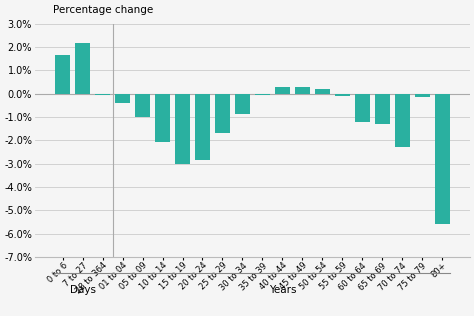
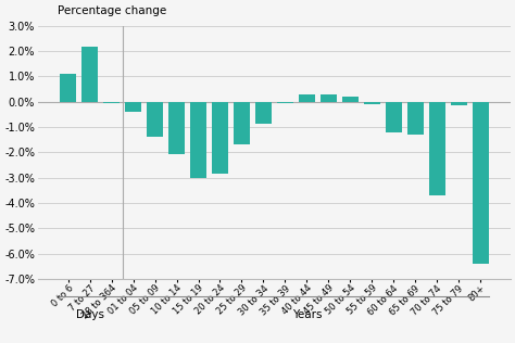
0 to 6: 1.65% -> 1.10%
05 to 09: -1.00% -> -1.40%
70 to 74: -2.30% -> -3.70%
80+: -5.60% -> -6.40%
